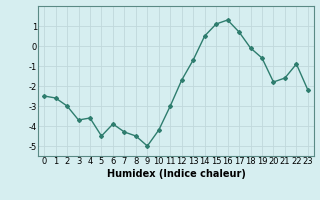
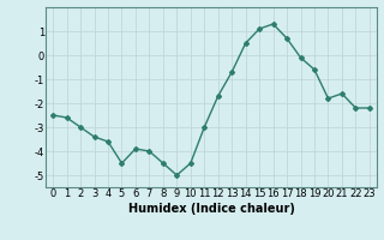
3: -3.7 -> -3.4
7: -4.3 -> -4.0
10: -4.2 -> -4.5
22: -0.9 -> -2.2
